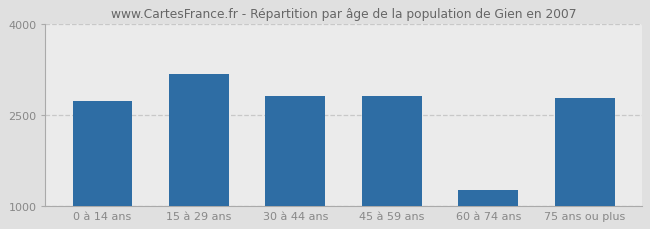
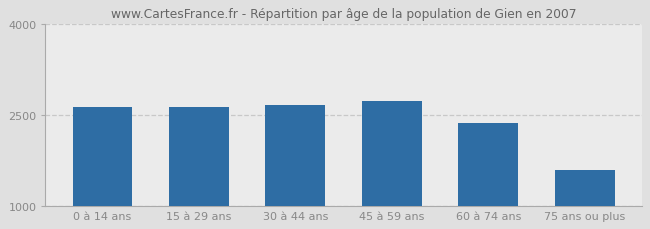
0 à 14 ans: 2740 -> 2640
15 à 29 ans: 3180 -> 2620
30 à 44 ans: 2820 -> 2660
45 à 59 ans: 2820 -> 2730
60 à 74 ans: 1260 -> 2370
75 ans ou plus: 2780 -> 1590
